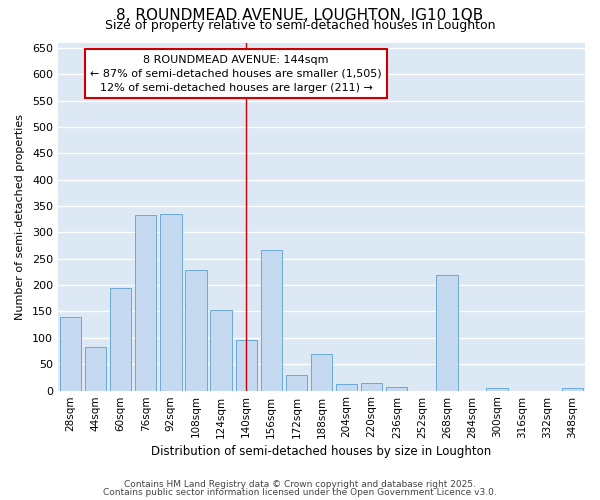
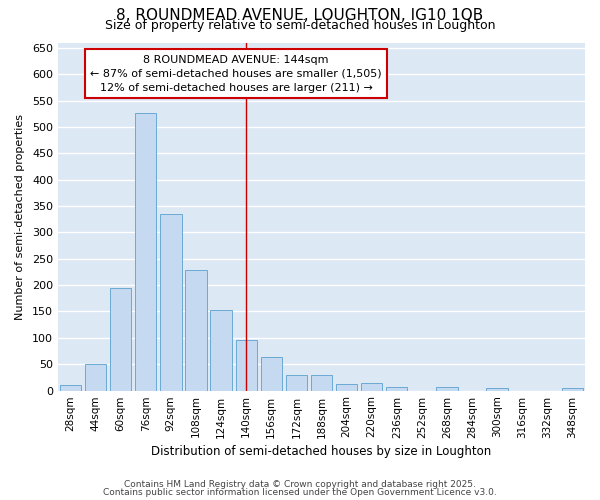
28sqm: 140 -> 10
44sqm: 82 -> 50
76sqm: 332 -> 527
156sqm: 266 -> 63
188sqm: 70 -> 30
268sqm: 220 -> 6
